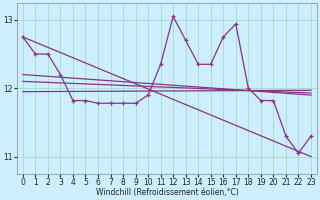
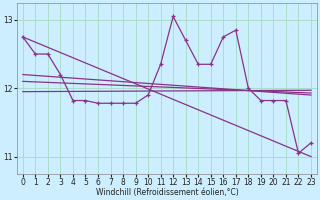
17: 12.94 -> 12.85
21: 11.30 -> 11.82
23: 11.30 -> 11.20
